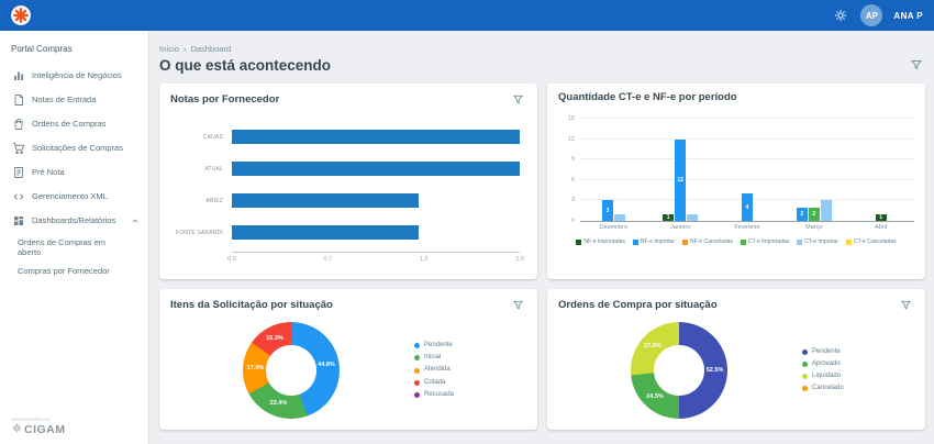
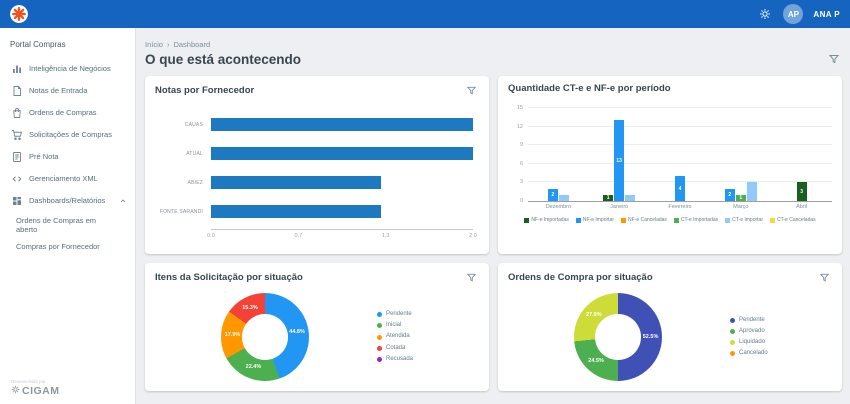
Quantidade CT-e e NF-e por período/NF-e Importar/Dezembro: 3 -> 2
Quantidade CT-e e NF-e por período/NF-e Importar/Janeiro: 12 -> 13
Quantidade CT-e e NF-e por período/CT-e Importadas/Março: 2 -> 1
Quantidade CT-e e NF-e por período/NF-e Importadas/Abril: 1 -> 3
